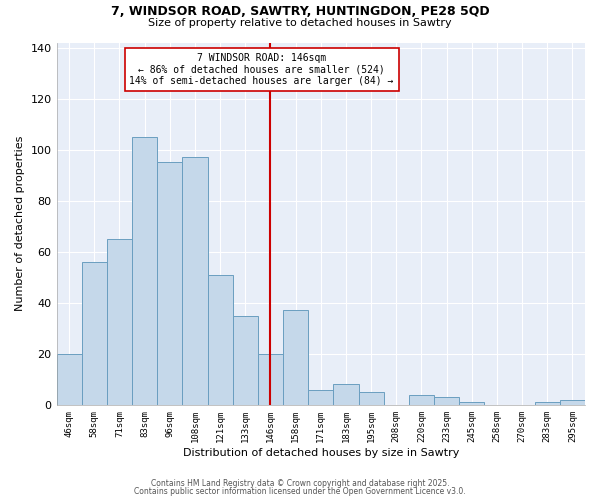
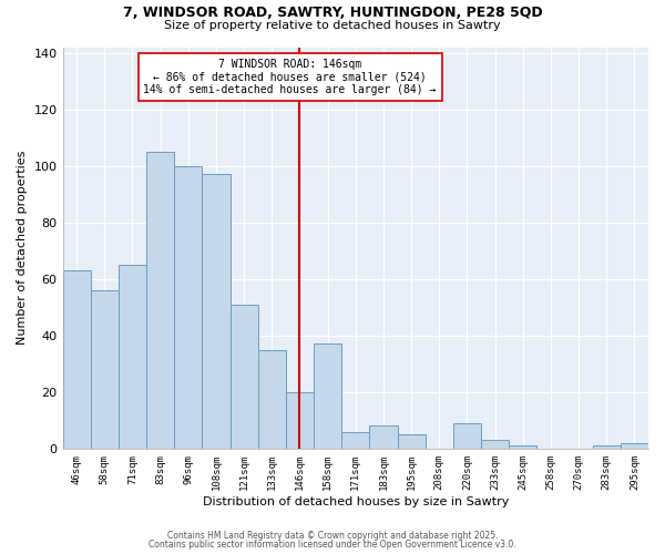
46sqm: 20 -> 63
96sqm: 95 -> 100
220sqm: 4 -> 9
